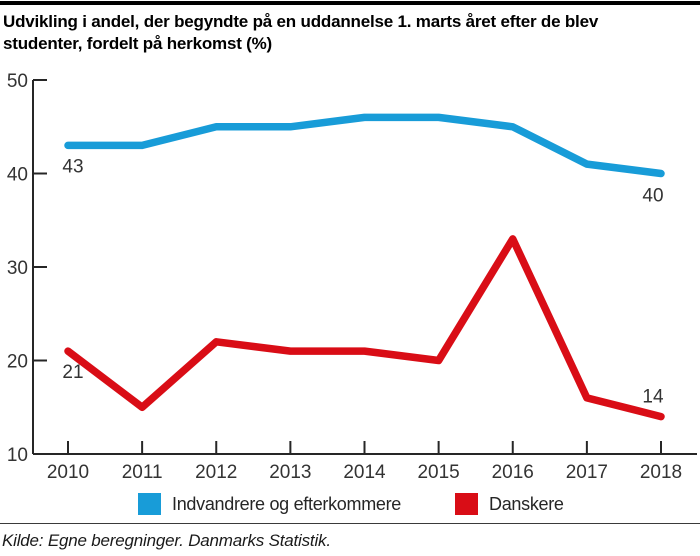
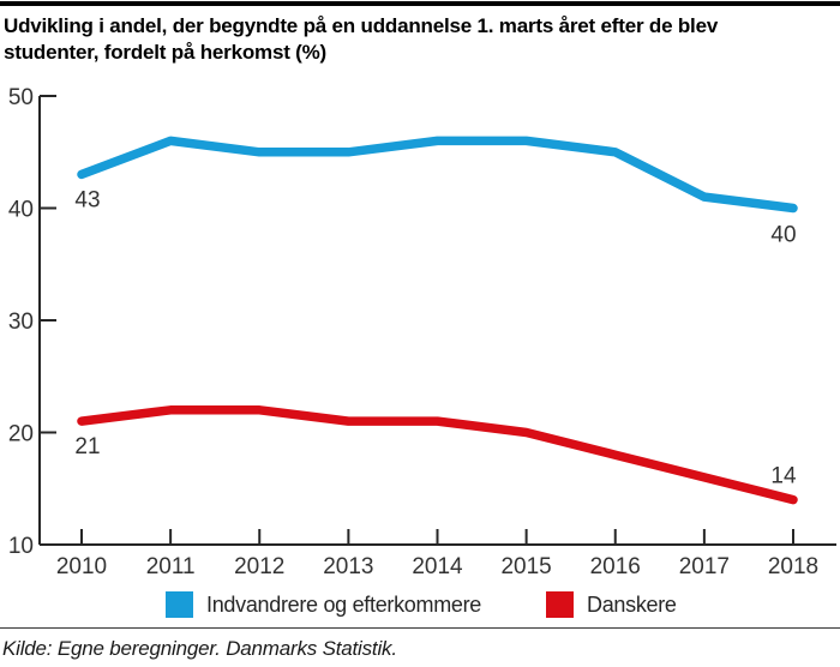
Indvandrere og efterkommere/2011: 43 -> 46
Danskere/2011: 15 -> 22
Danskere/2016: 33 -> 18
